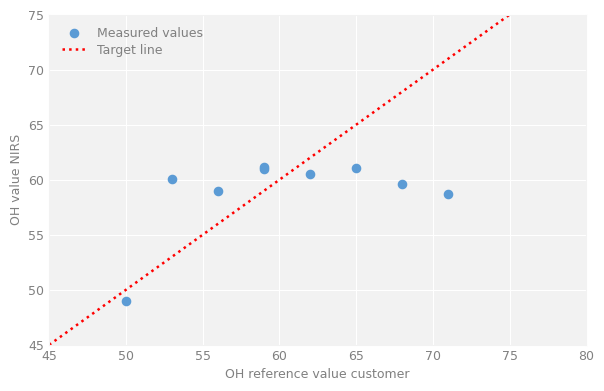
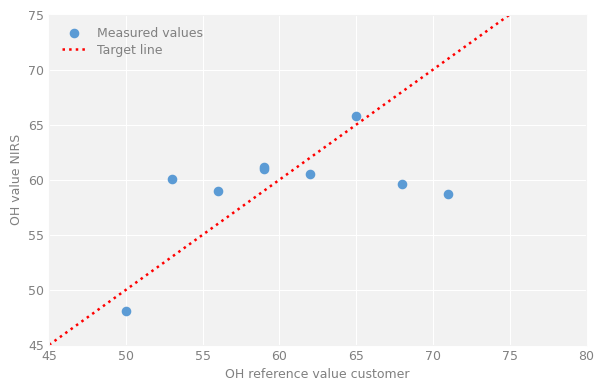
50: 49.0 -> 48.1
65: 61.1 -> 65.8
